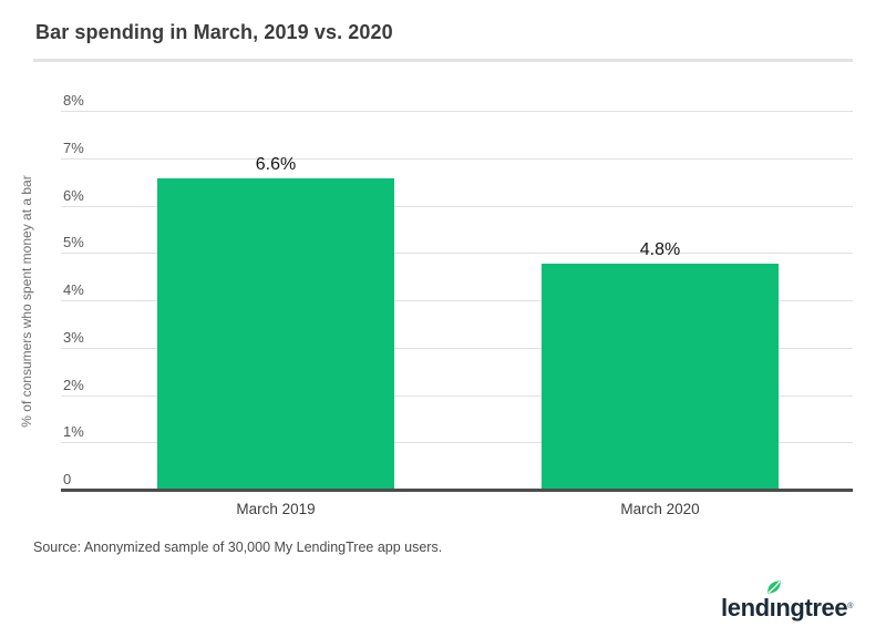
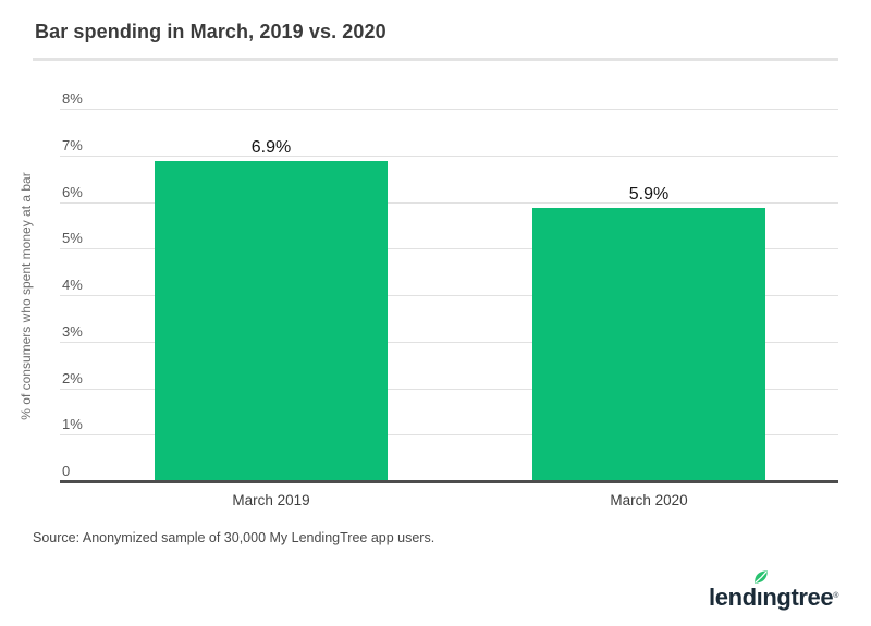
March 2019: 6.6% -> 6.9%
March 2020: 4.8% -> 5.9%
